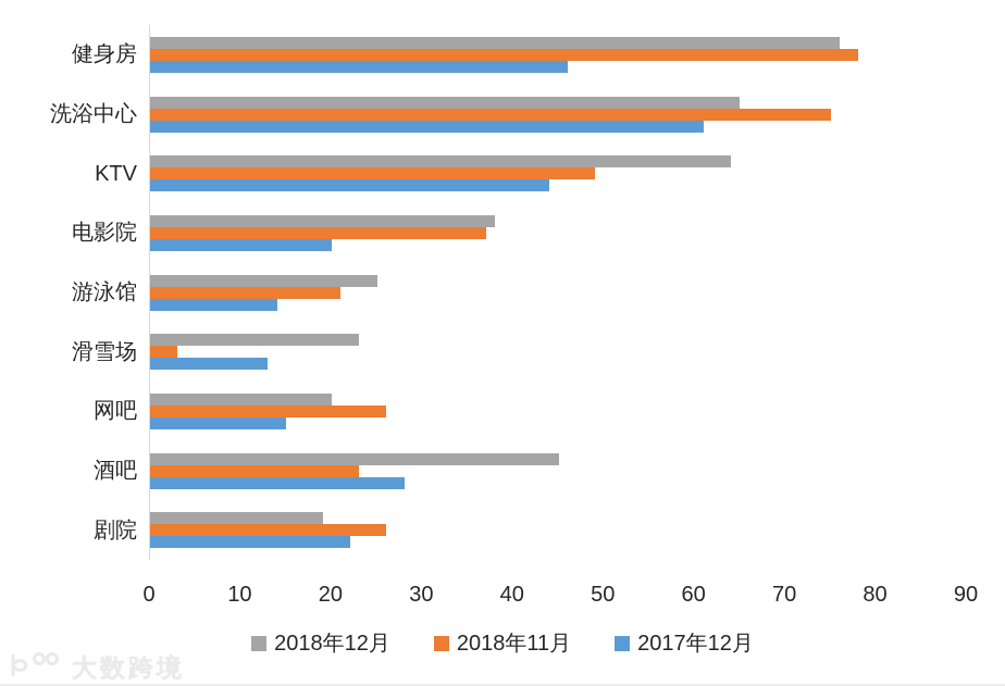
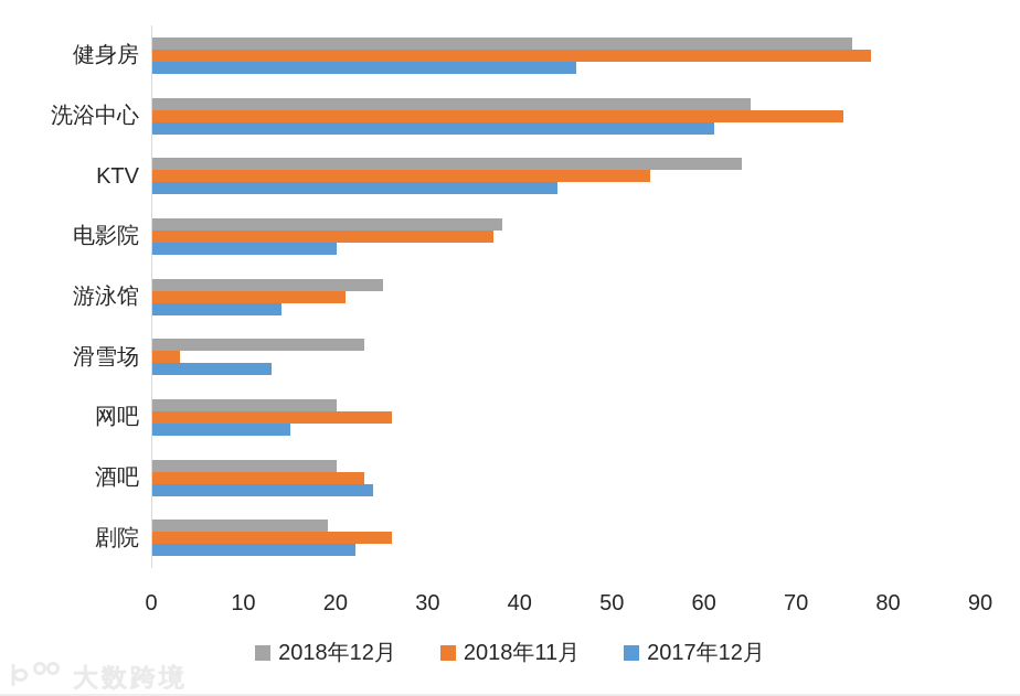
2018年11月/KTV: 49 -> 54
2018年12月/酒吧: 45 -> 20
2017年12月/酒吧: 28 -> 24
